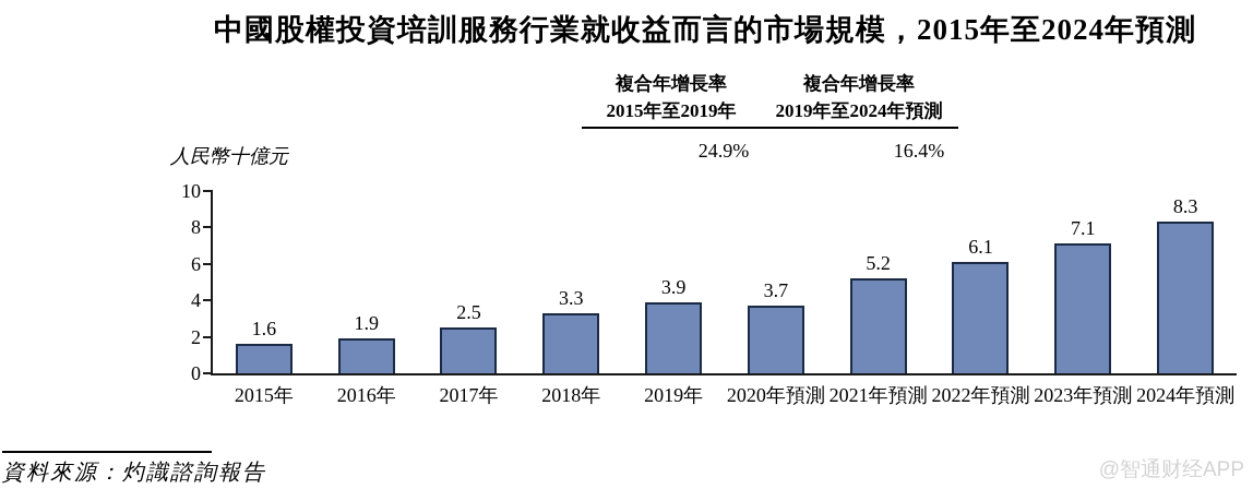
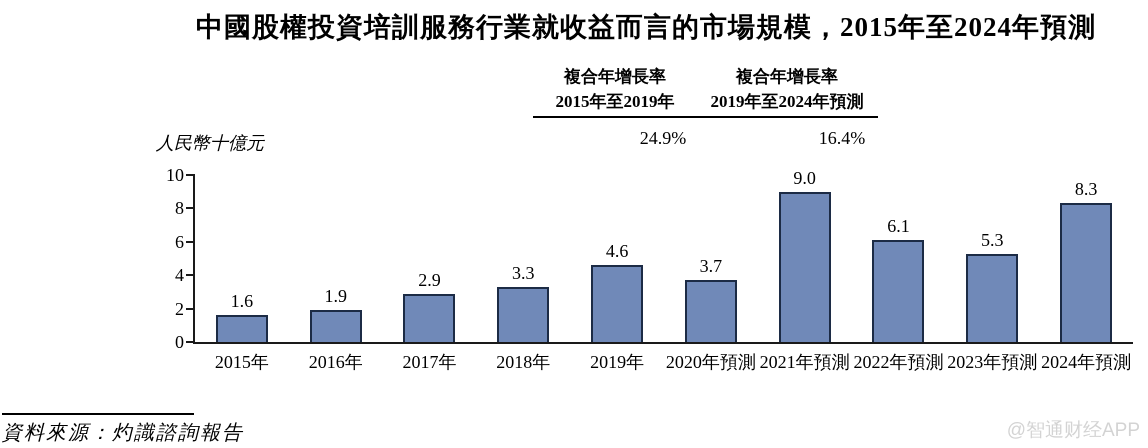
2017年: 2.5 -> 2.9
2019年: 3.9 -> 4.6
2021年預測: 5.2 -> 9.0
2023年預測: 7.1 -> 5.3
